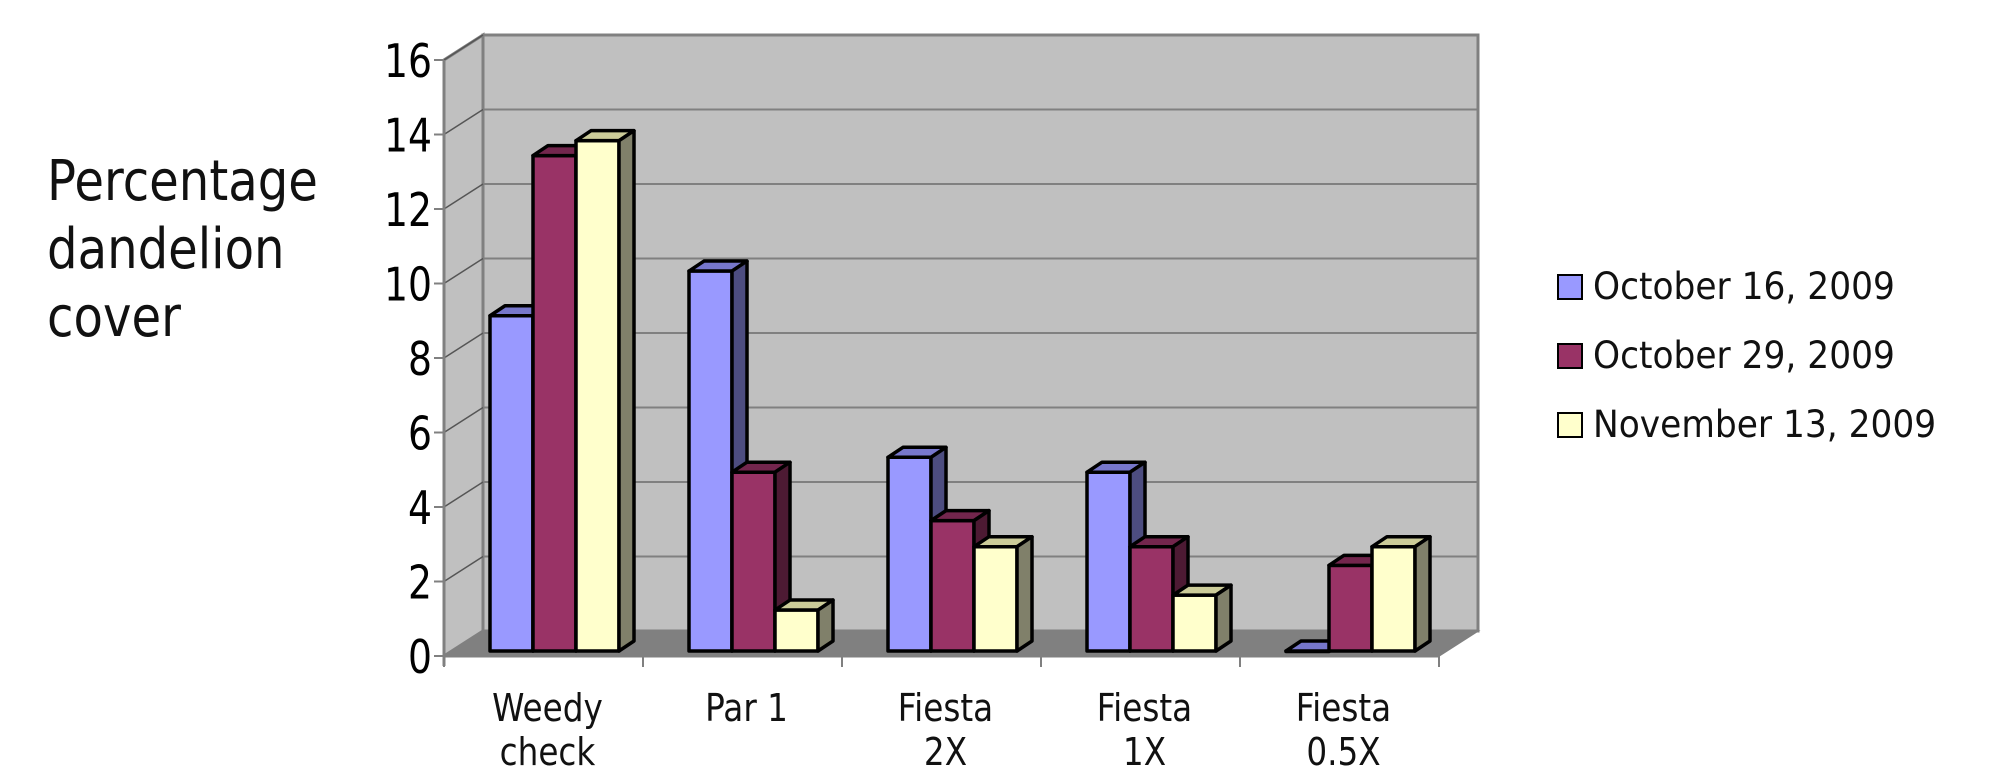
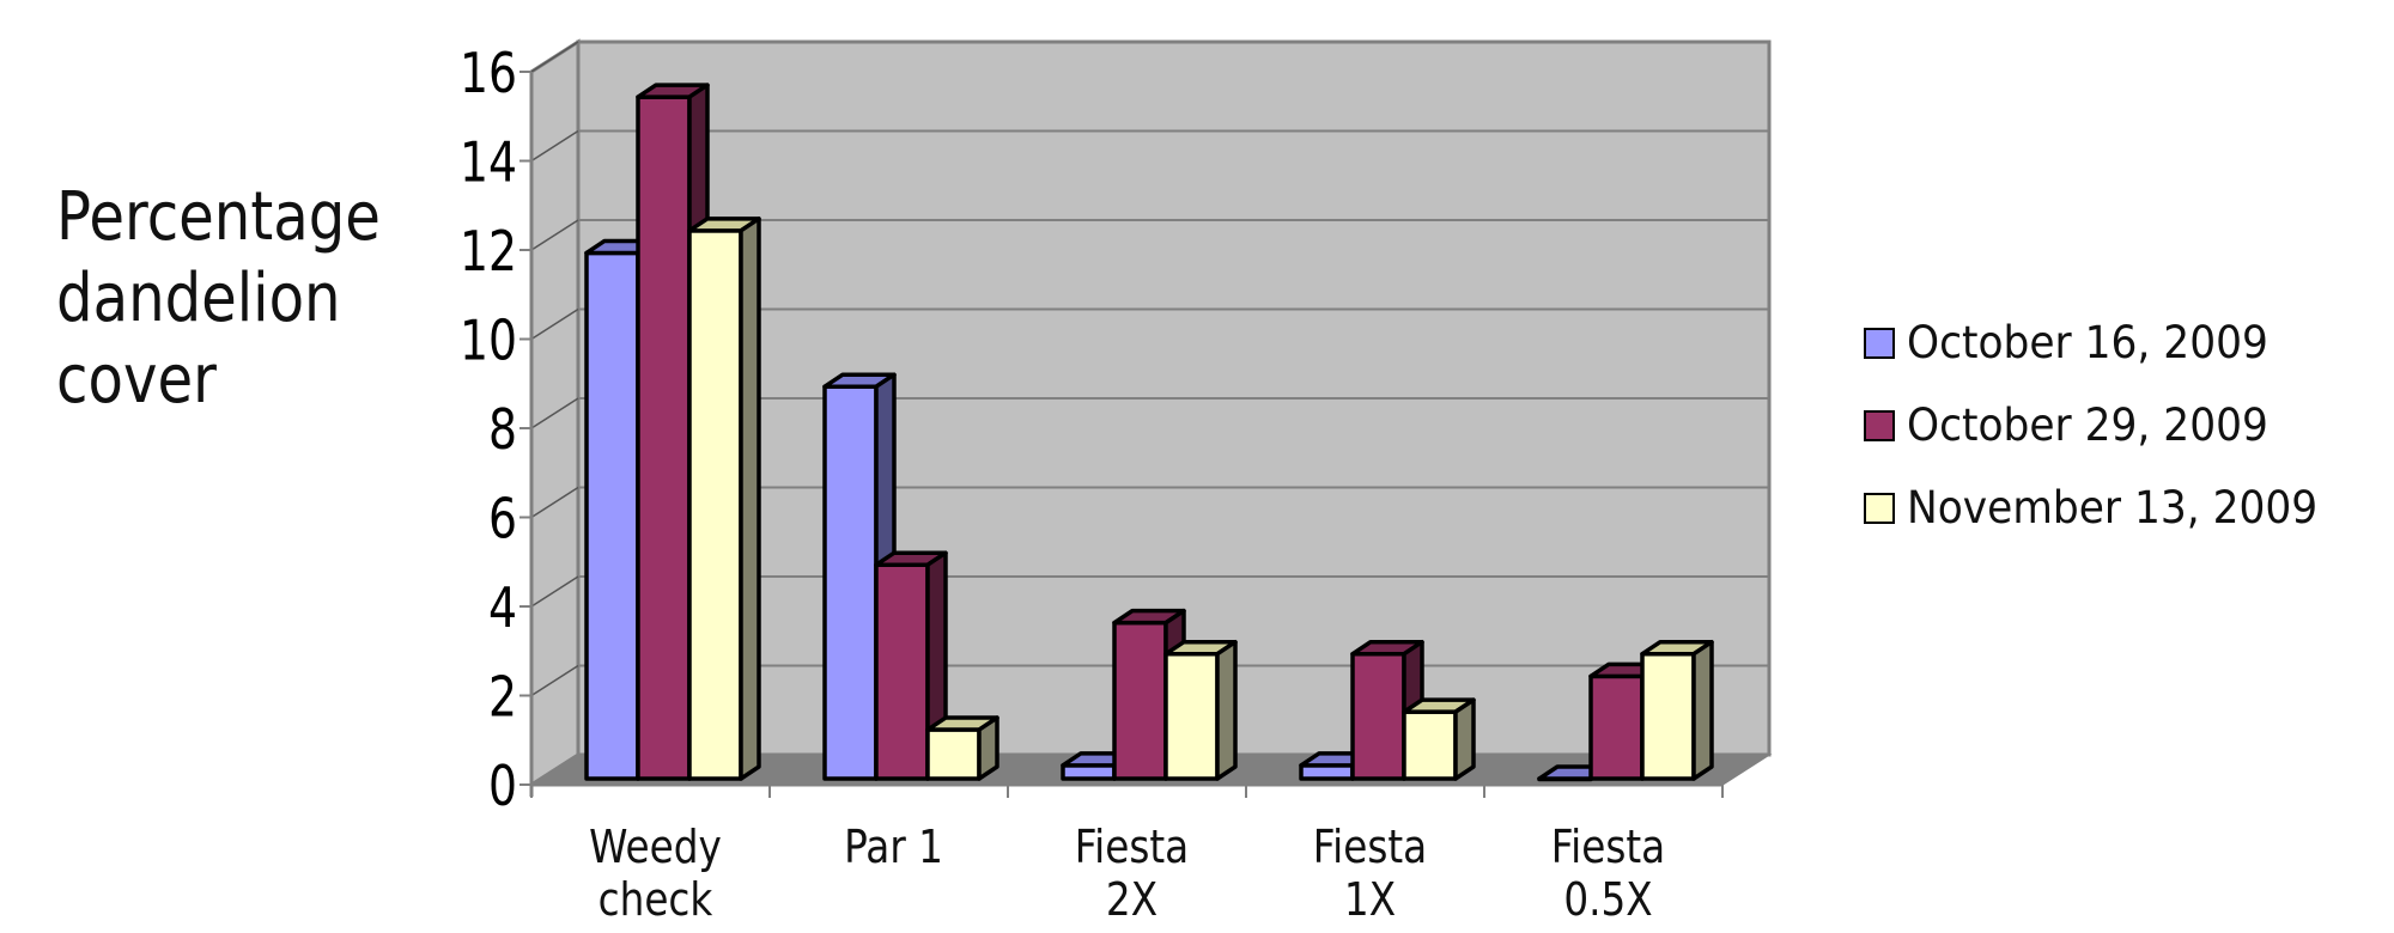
October 16, 2009/Weedy check: 9.0 -> 11.8
October 29, 2009/Weedy check: 13.3 -> 15.3
November 13, 2009/Weedy check: 13.7 -> 12.3
October 16, 2009/Par 1: 10.2 -> 8.8
October 16, 2009/Fiesta 2X: 5.2 -> 0.3
October 16, 2009/Fiesta 1X: 4.8 -> 0.3
